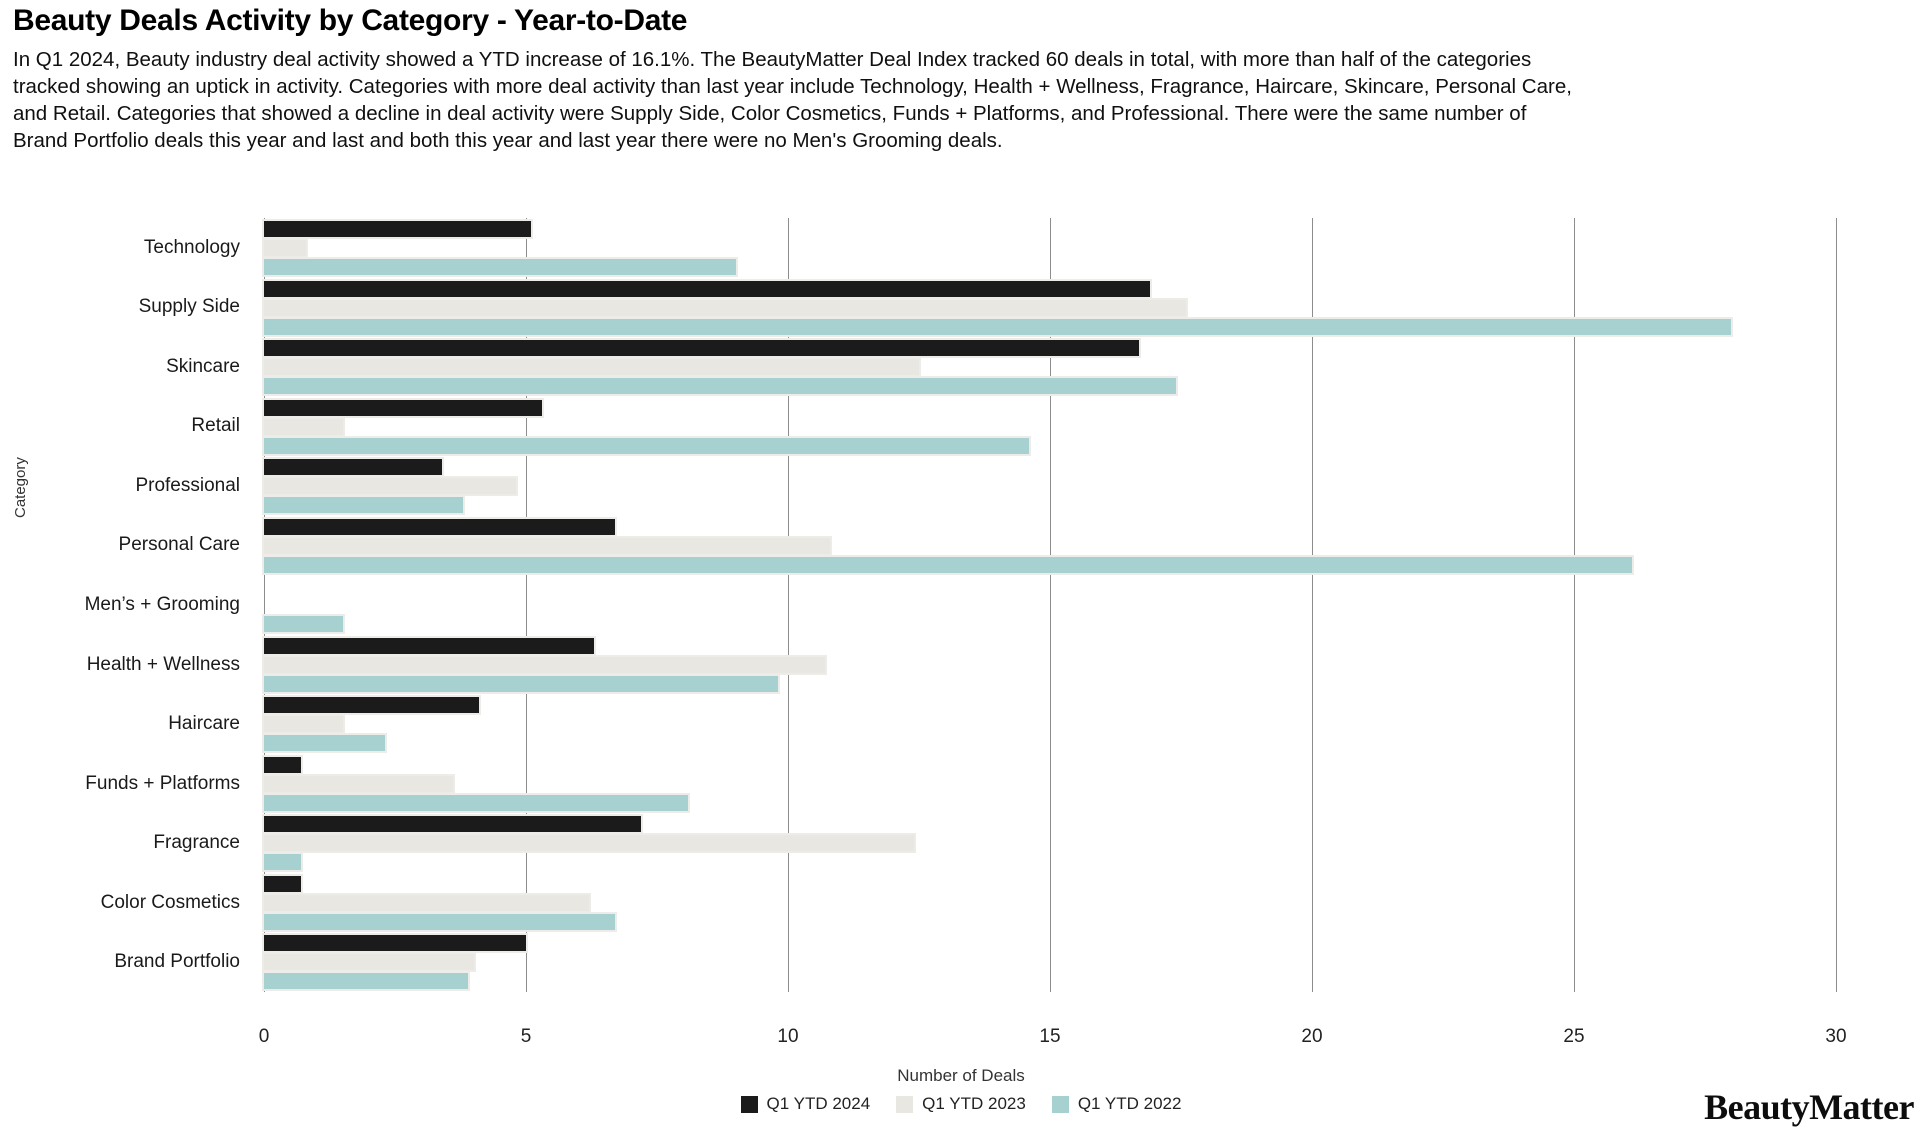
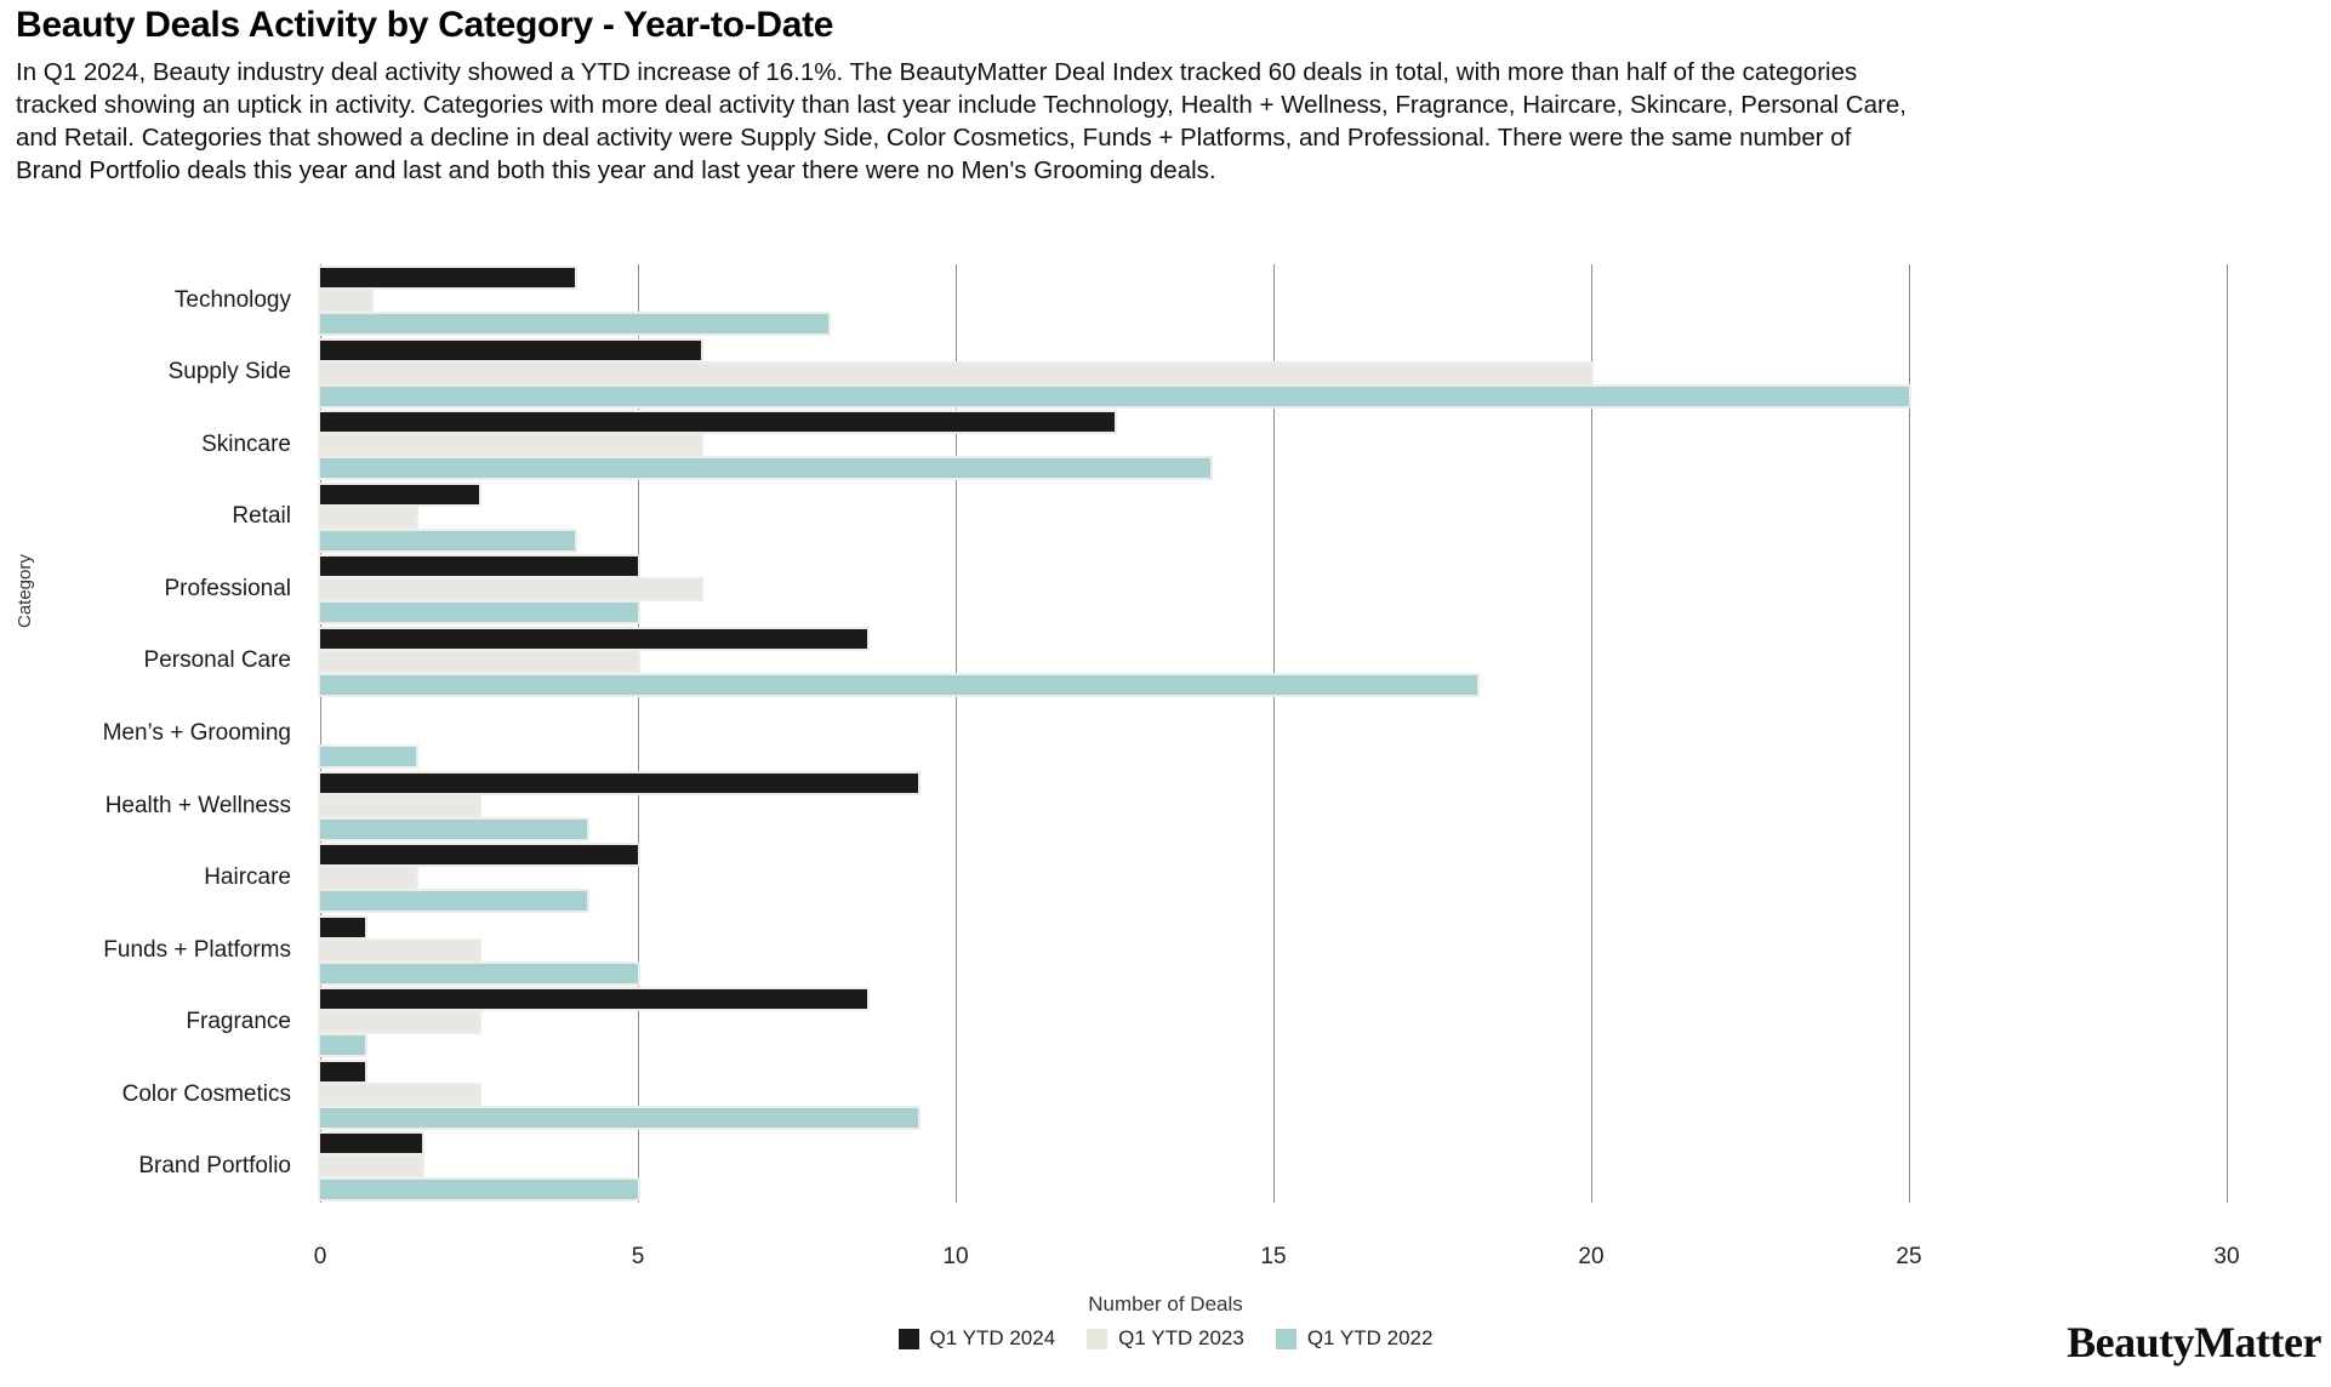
Q1 YTD 2024/Technology: 5.1 -> 4.0
Q1 YTD 2022/Technology: 9.0 -> 8.0
Q1 YTD 2024/Supply Side: 16.9 -> 6.0
Q1 YTD 2023/Supply Side: 17.6 -> 20.0
Q1 YTD 2022/Supply Side: 28.0 -> 25.0
Q1 YTD 2024/Skincare: 16.7 -> 12.5
Q1 YTD 2023/Skincare: 12.5 -> 6.0
Q1 YTD 2022/Skincare: 17.4 -> 14.0
Q1 YTD 2024/Retail: 5.3 -> 2.5
Q1 YTD 2022/Retail: 14.6 -> 4.0
Q1 YTD 2024/Professional: 3.4 -> 5.0
Q1 YTD 2023/Professional: 4.8 -> 6.0
Q1 YTD 2022/Professional: 3.8 -> 5.0
Q1 YTD 2024/Personal Care: 6.7 -> 8.6
Q1 YTD 2023/Personal Care: 10.8 -> 5.0
Q1 YTD 2022/Personal Care: 26.1 -> 18.2
Q1 YTD 2024/Health + Wellness: 6.3 -> 9.4
Q1 YTD 2023/Health + Wellness: 10.7 -> 2.5
Q1 YTD 2022/Health + Wellness: 9.8 -> 4.2
Q1 YTD 2024/Haircare: 4.1 -> 5.0
Q1 YTD 2022/Haircare: 2.3 -> 4.2
Q1 YTD 2023/Funds + Platforms: 3.6 -> 2.5
Q1 YTD 2022/Funds + Platforms: 8.1 -> 5.0
Q1 YTD 2024/Fragrance: 7.2 -> 8.6
Q1 YTD 2023/Fragrance: 12.4 -> 2.5
Q1 YTD 2023/Color Cosmetics: 6.2 -> 2.5
Q1 YTD 2022/Color Cosmetics: 6.7 -> 9.4
Q1 YTD 2024/Brand Portfolio: 5.0 -> 1.6
Q1 YTD 2023/Brand Portfolio: 4.0 -> 1.6
Q1 YTD 2022/Brand Portfolio: 3.9 -> 5.0
